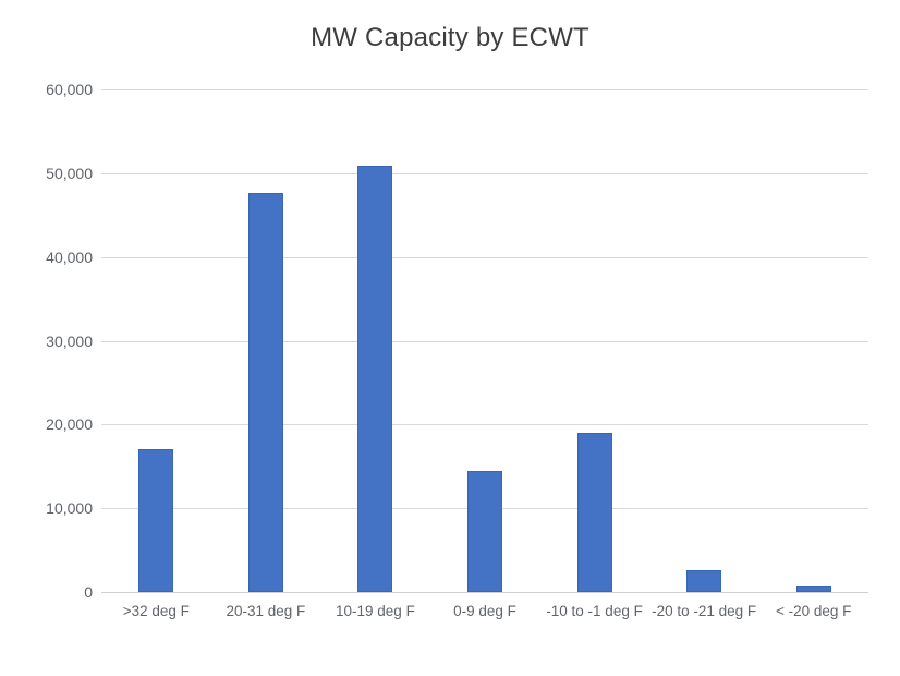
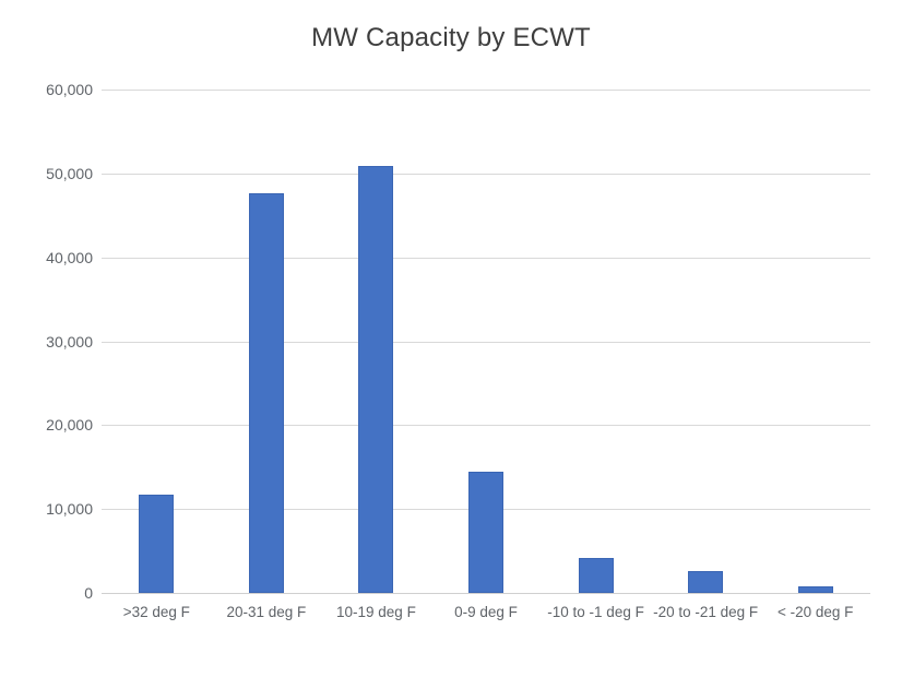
>32 deg F: 17000 -> 12000
-10 to -1 deg F: 19000 -> 4000
